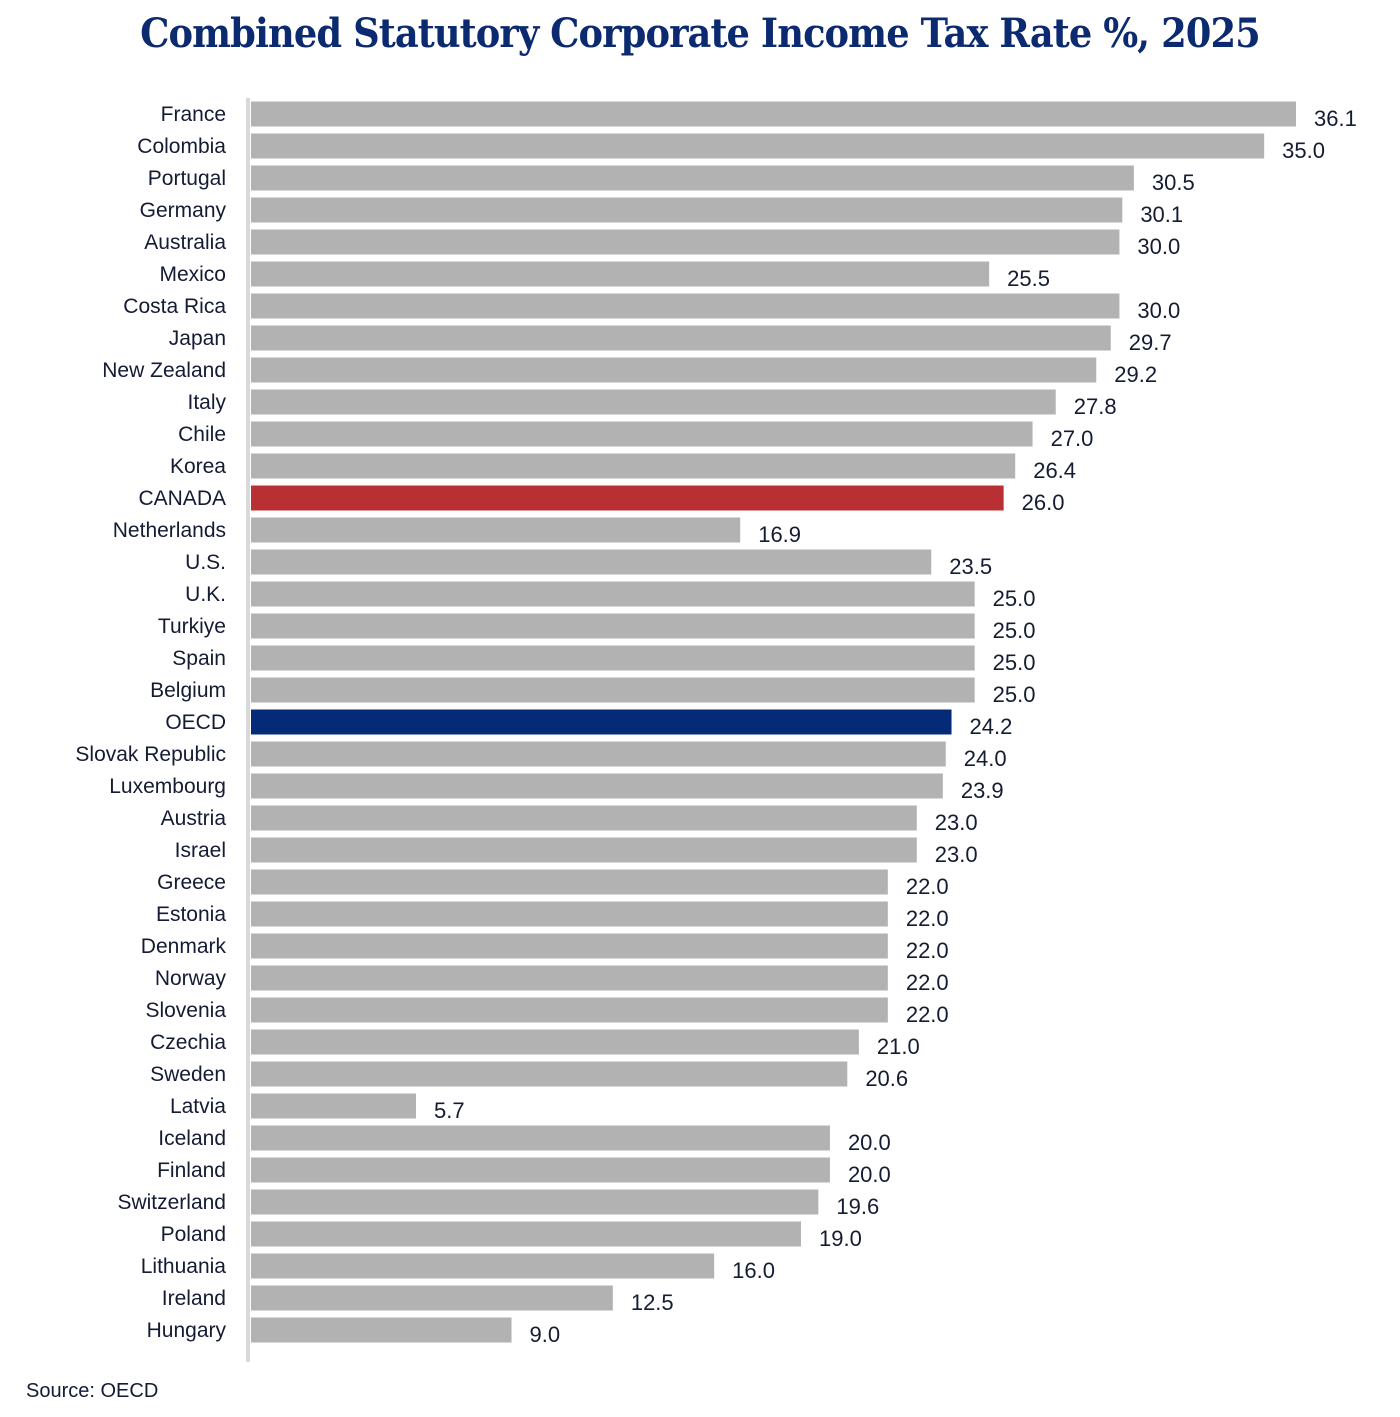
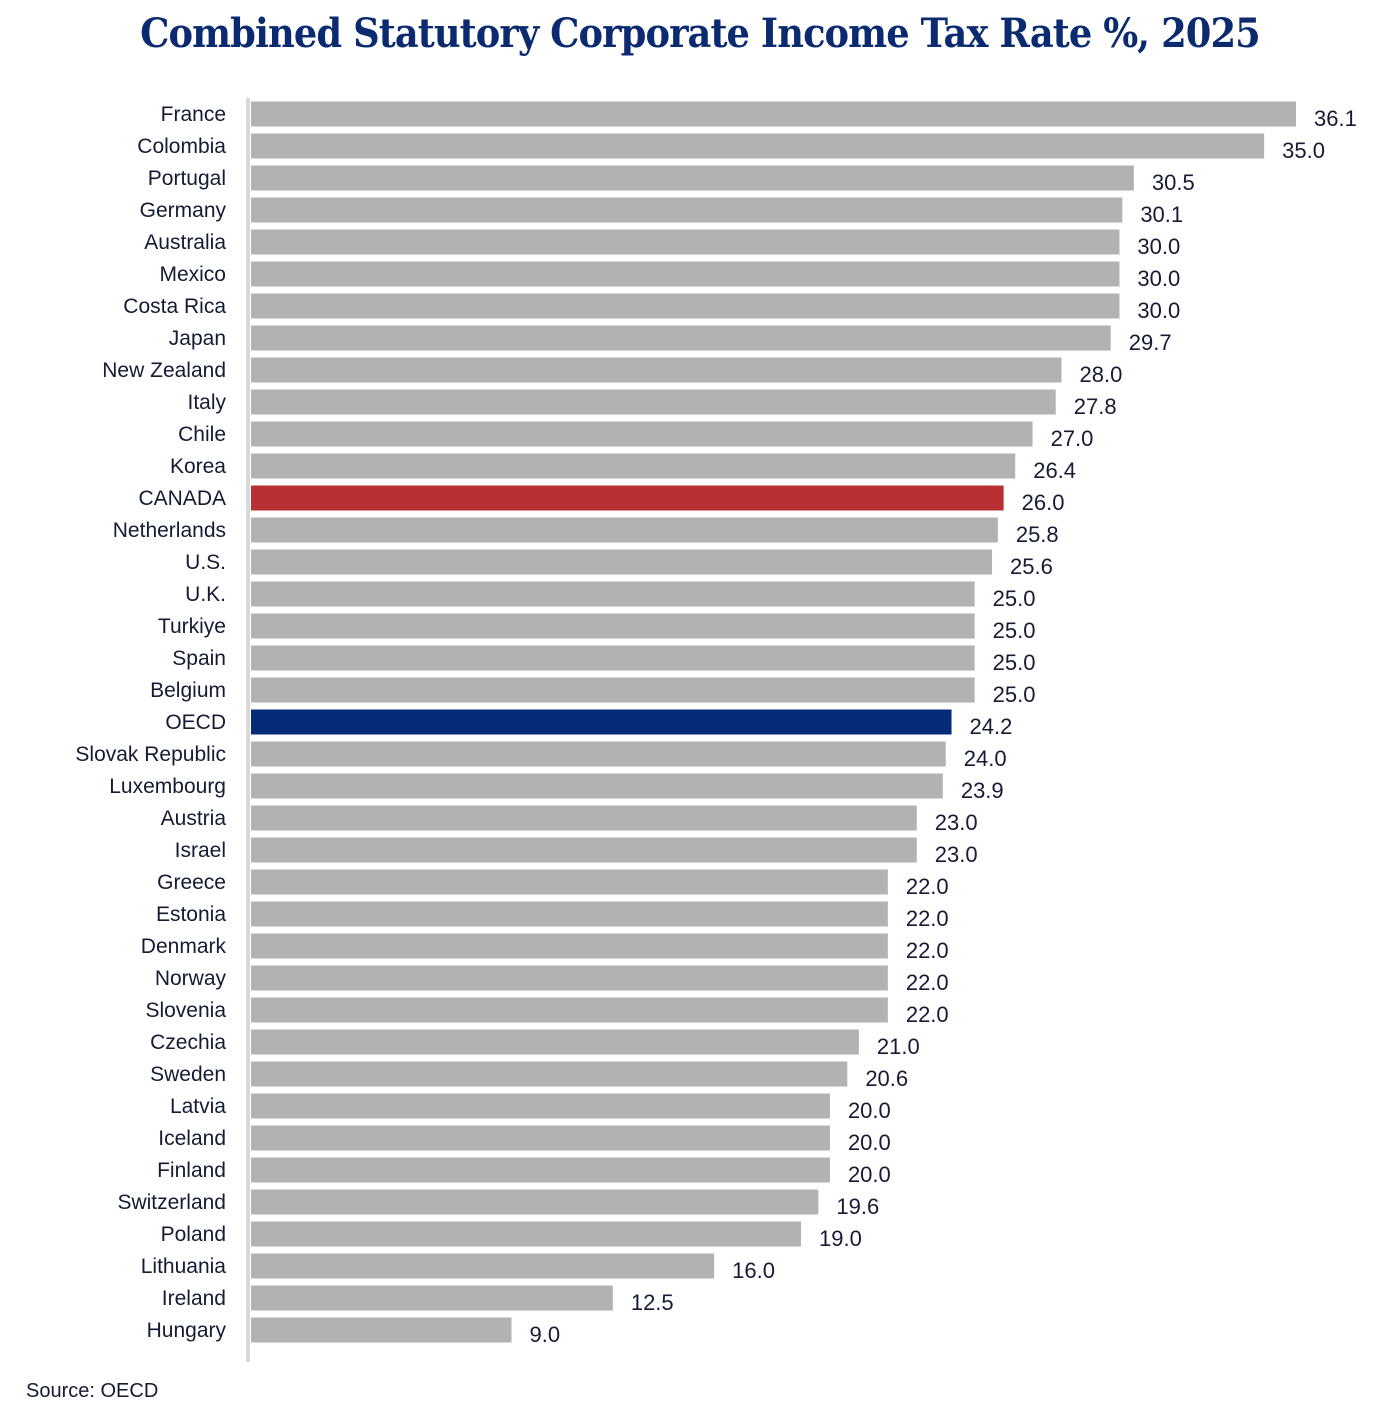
Mexico: 25.5 -> 30.0
New Zealand: 29.2 -> 28.0
Netherlands: 16.9 -> 25.8
U.S.: 23.5 -> 25.6
Latvia: 5.7 -> 20.0
